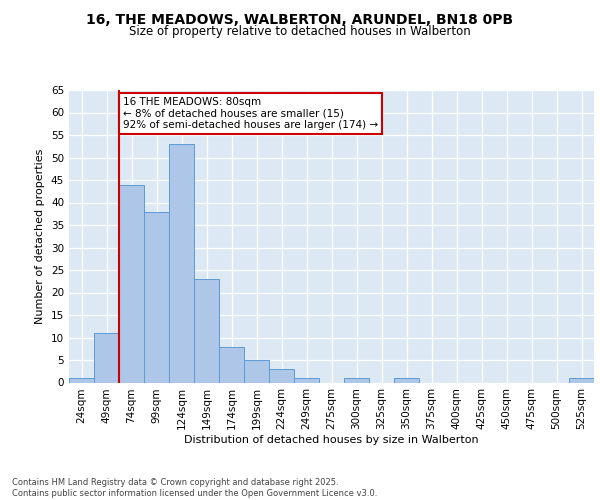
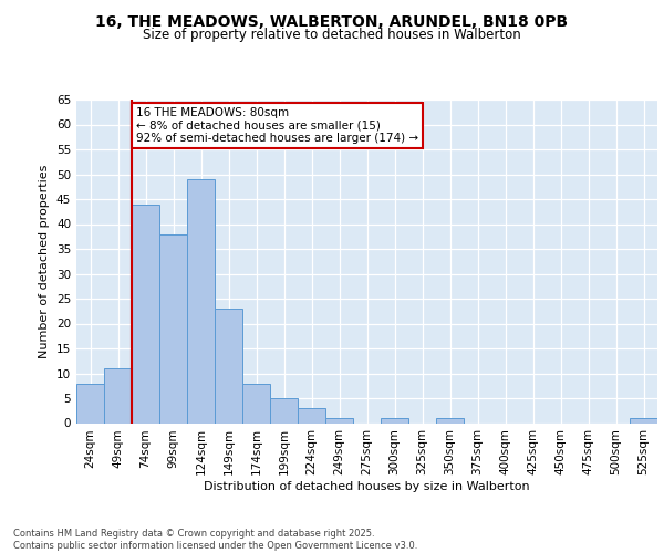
24sqm: 1 -> 8
124sqm: 53 -> 49
